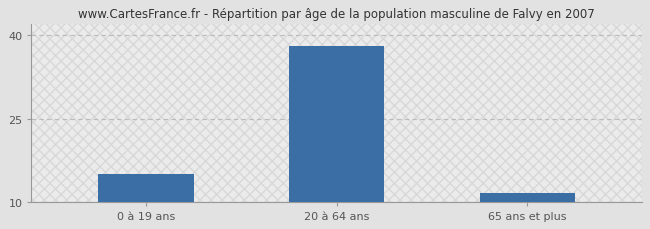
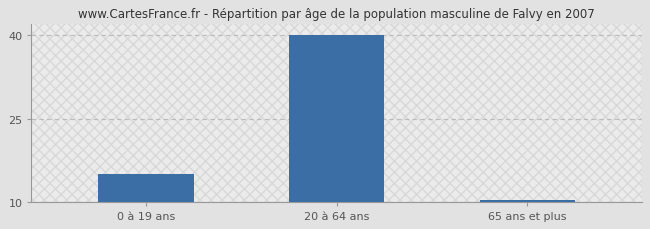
20 à 64 ans: 38.0 -> 40.0
65 ans et plus: 11.6 -> 10.3
